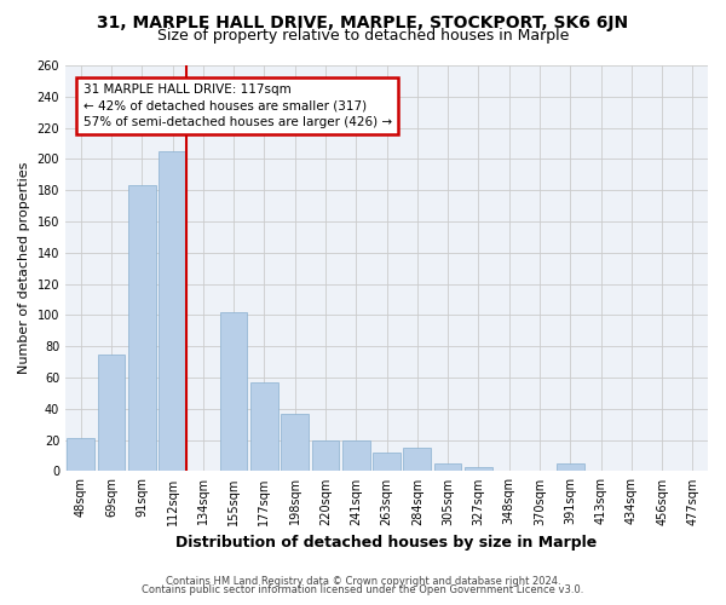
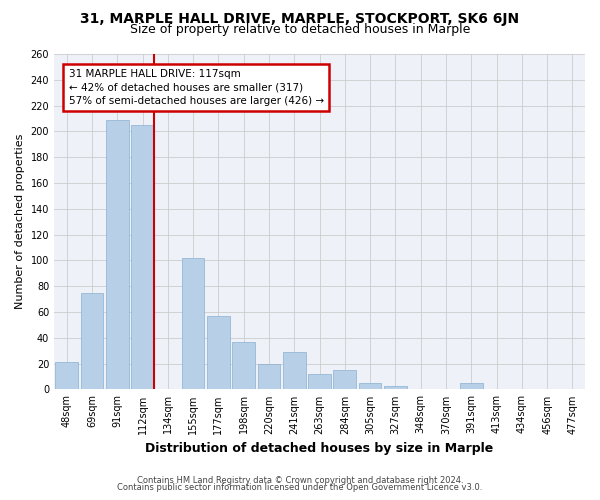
91sqm: 183 -> 209
241sqm: 20 -> 29
